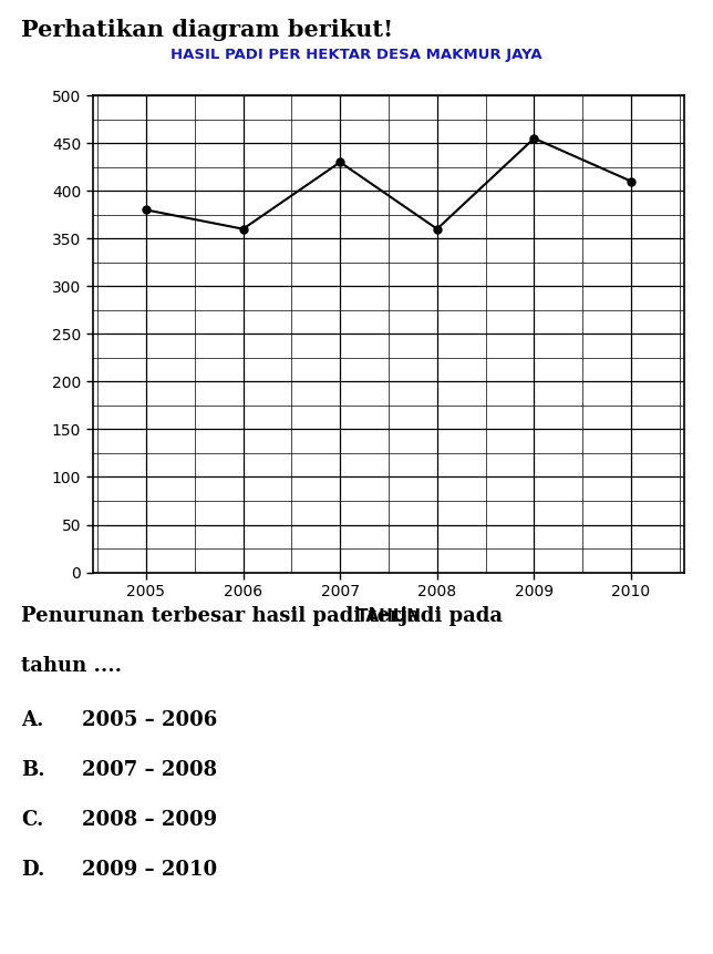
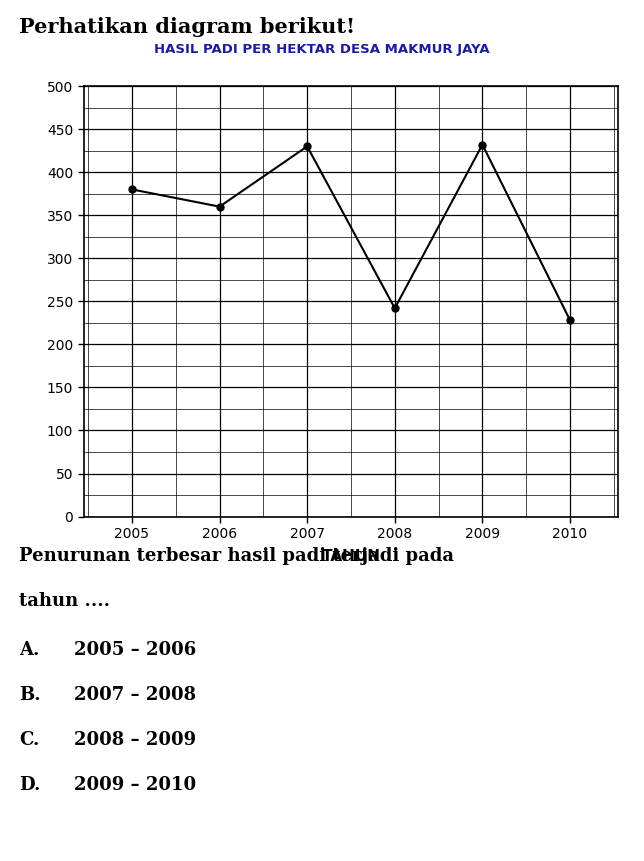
2008: 360 -> 242
2009: 455 -> 432
2010: 410 -> 228
